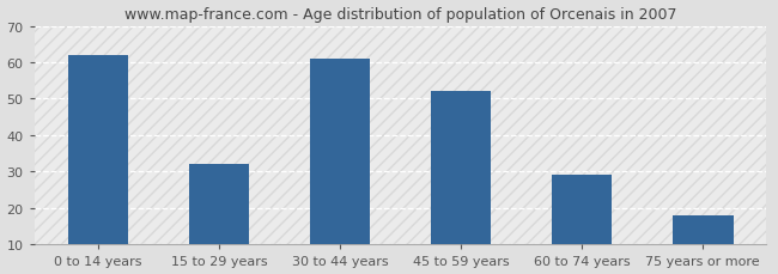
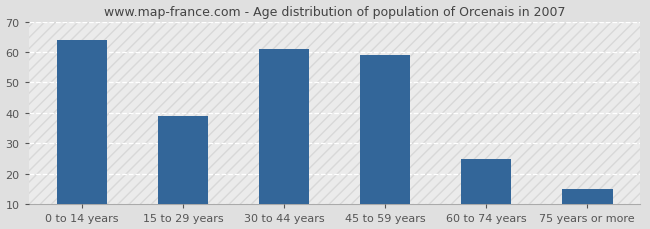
0 to 14 years: 62 -> 64
15 to 29 years: 32 -> 39
45 to 59 years: 52 -> 59
60 to 74 years: 29 -> 25
75 years or more: 18 -> 15
